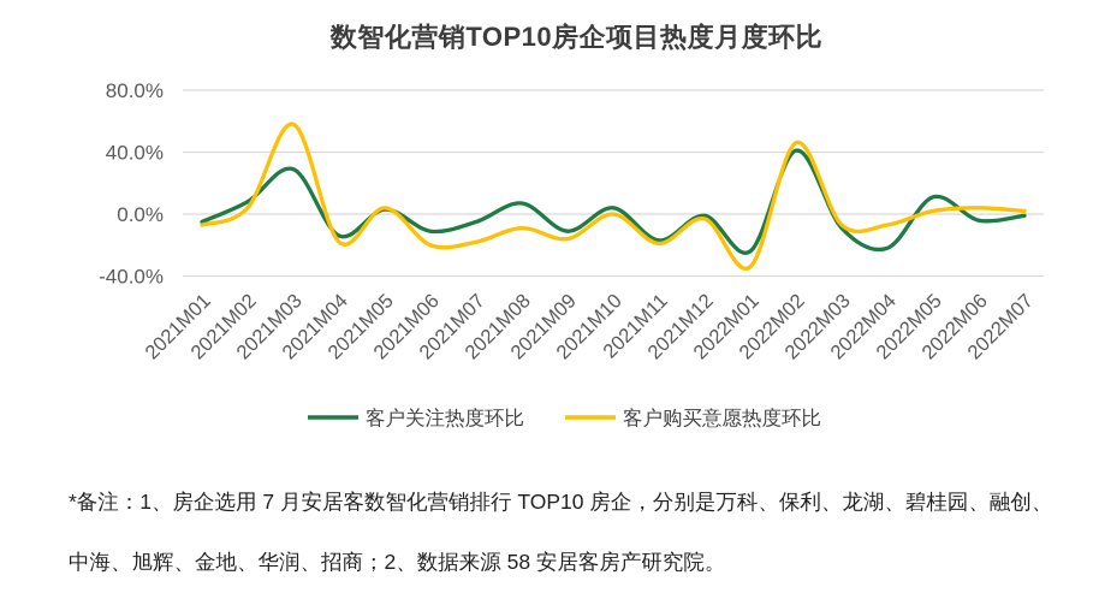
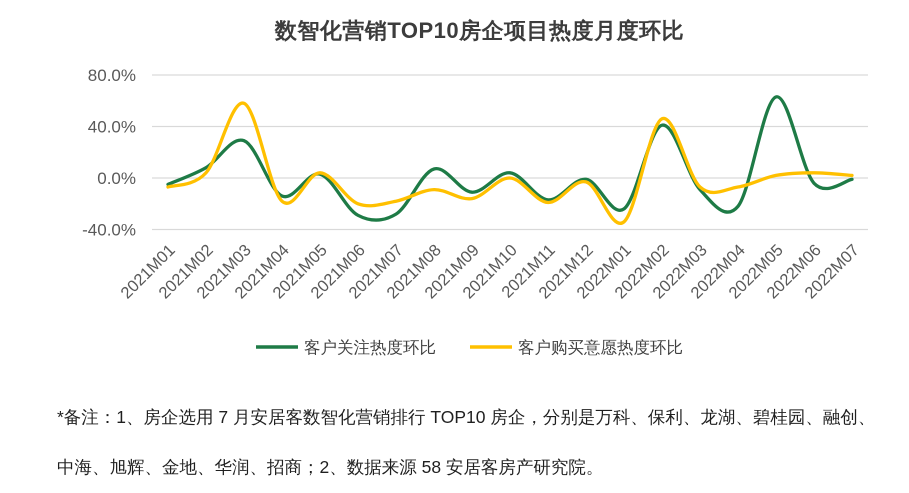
客户关注热度环比/2021M06: -11% -> -29%
客户关注热度环比/2021M07: -5% -> -28%
客户关注热度环比/2022M05: 11% -> 63%
